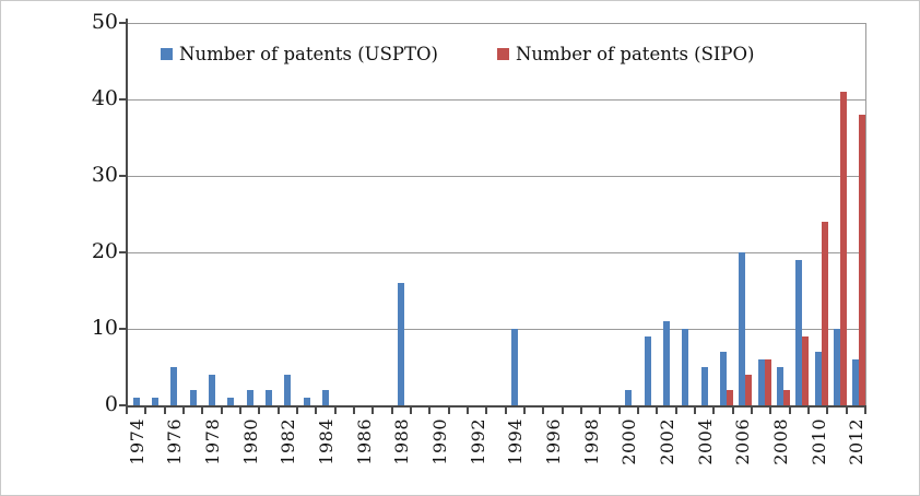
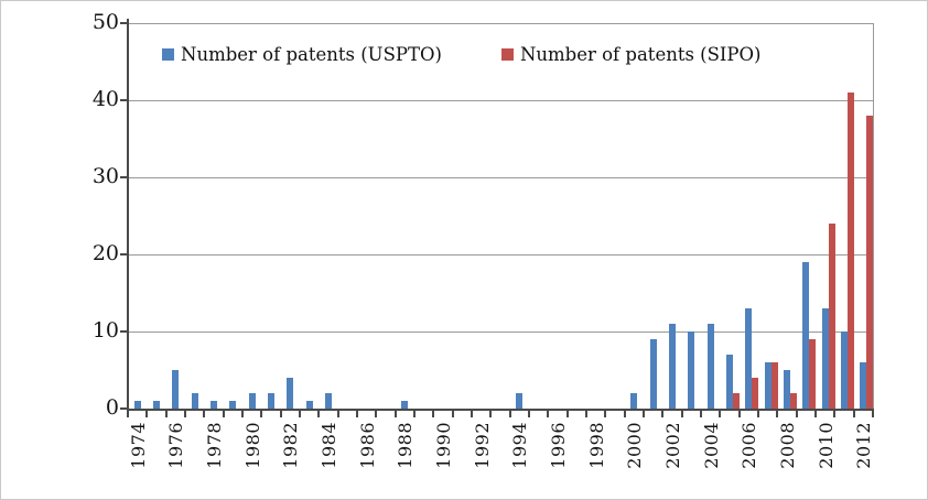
Number of patents (USPTO)/1978: 4 -> 1
Number of patents (USPTO)/1988: 16 -> 1
Number of patents (USPTO)/1994: 10 -> 2
Number of patents (USPTO)/2004: 5 -> 11
Number of patents (USPTO)/2006: 20 -> 13
Number of patents (USPTO)/2010: 7 -> 13
